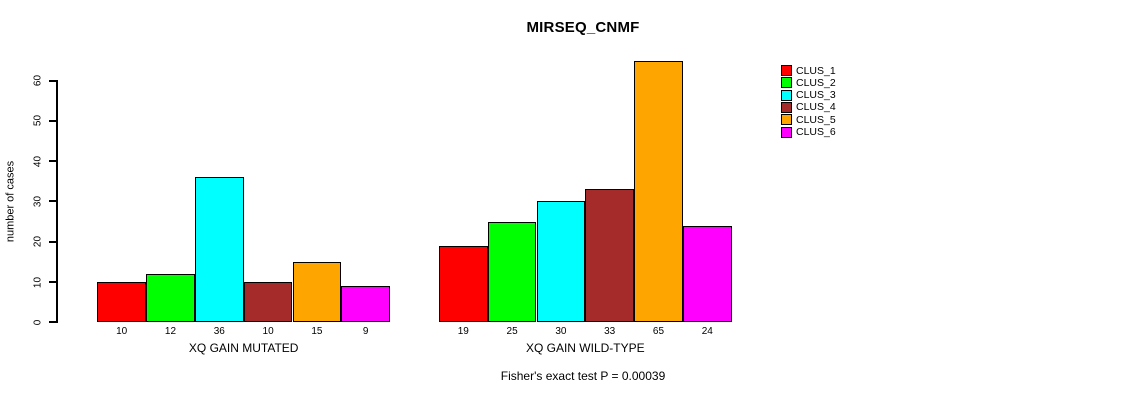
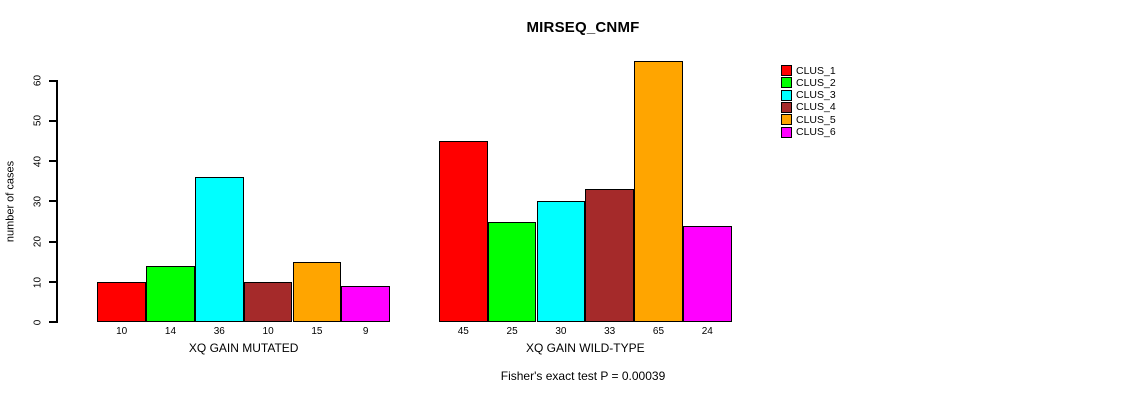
CLUS_2/XQ GAIN MUTATED: 12 -> 14
CLUS_1/XQ GAIN WILD-TYPE: 19 -> 45
